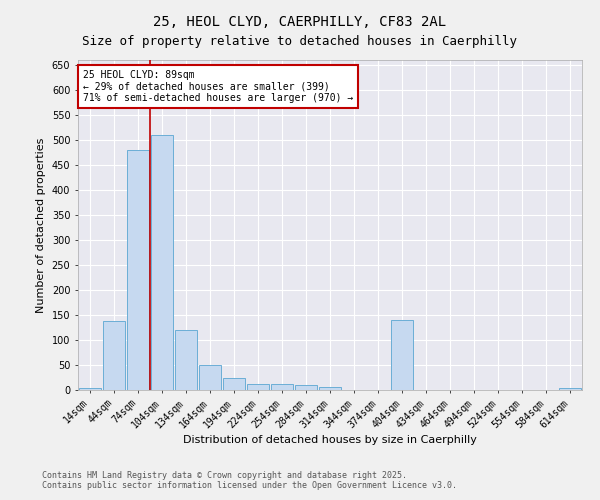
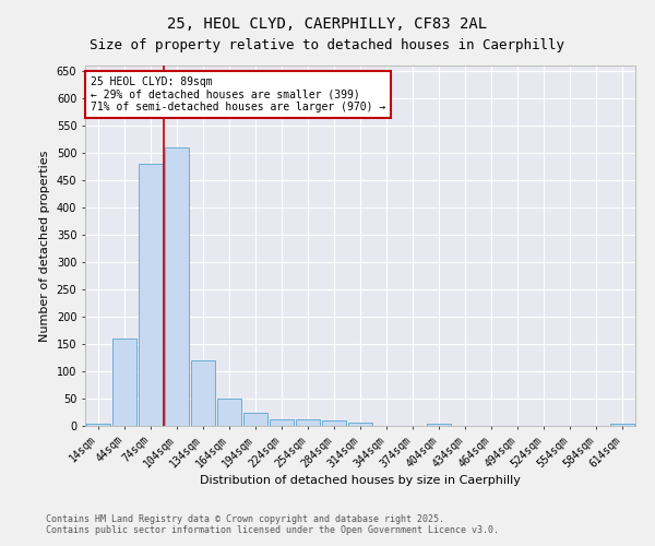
44sqm: 138 -> 160
404sqm: 140 -> 5
